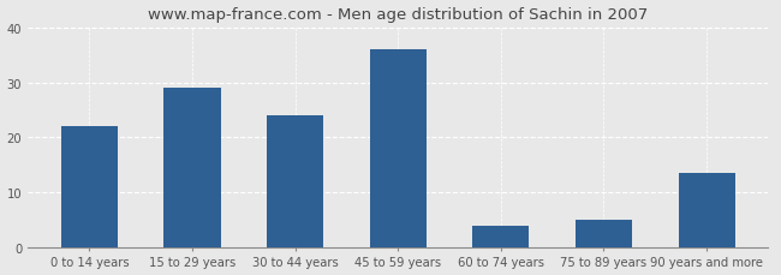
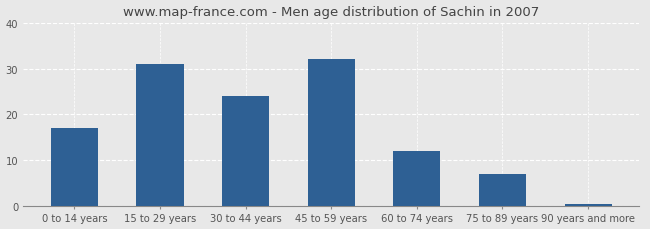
0 to 14 years: 22.0 -> 17.0
15 to 29 years: 29.0 -> 31.0
45 to 59 years: 36.0 -> 32.0
60 to 74 years: 4.0 -> 12.0
75 to 89 years: 5.0 -> 7.0
90 years and more: 13.5 -> 0.5
